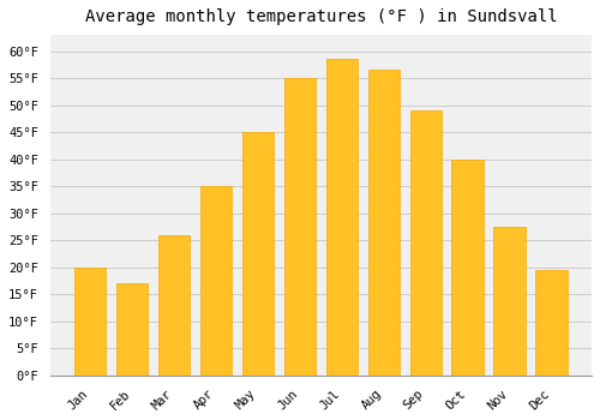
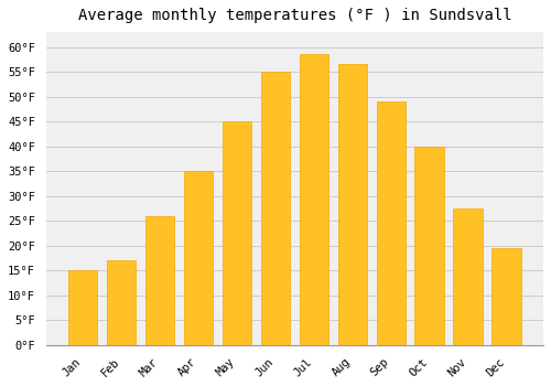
Jan: 20.0°F -> 15.0°F
